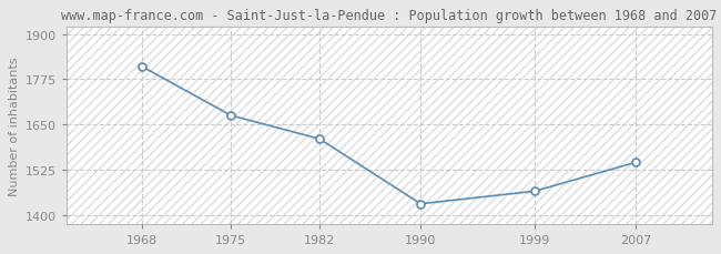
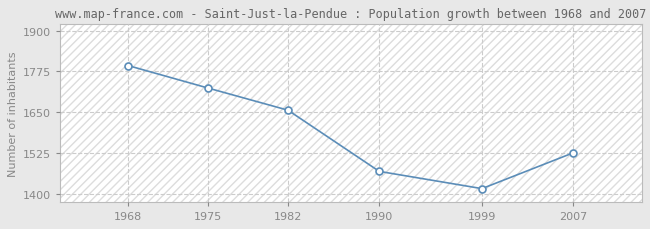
1968: 1810 -> 1793
1975: 1675 -> 1724
1982: 1610 -> 1656
1990: 1430 -> 1468
1999: 1465 -> 1415
2007: 1545 -> 1525
